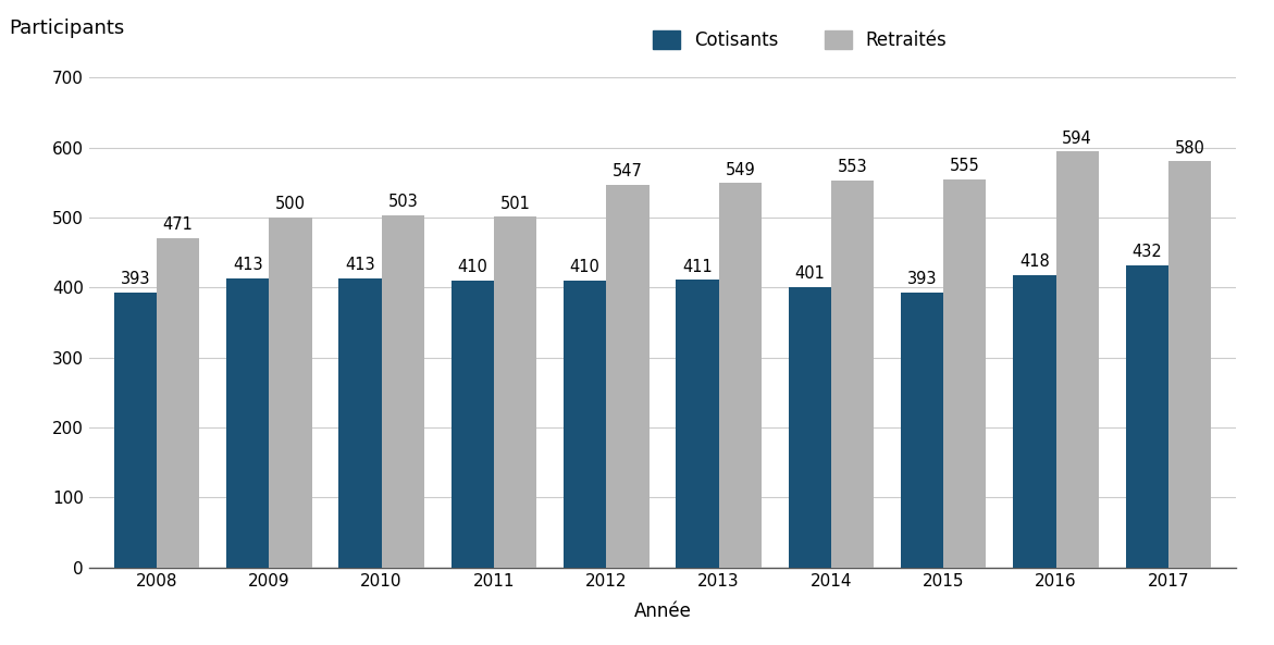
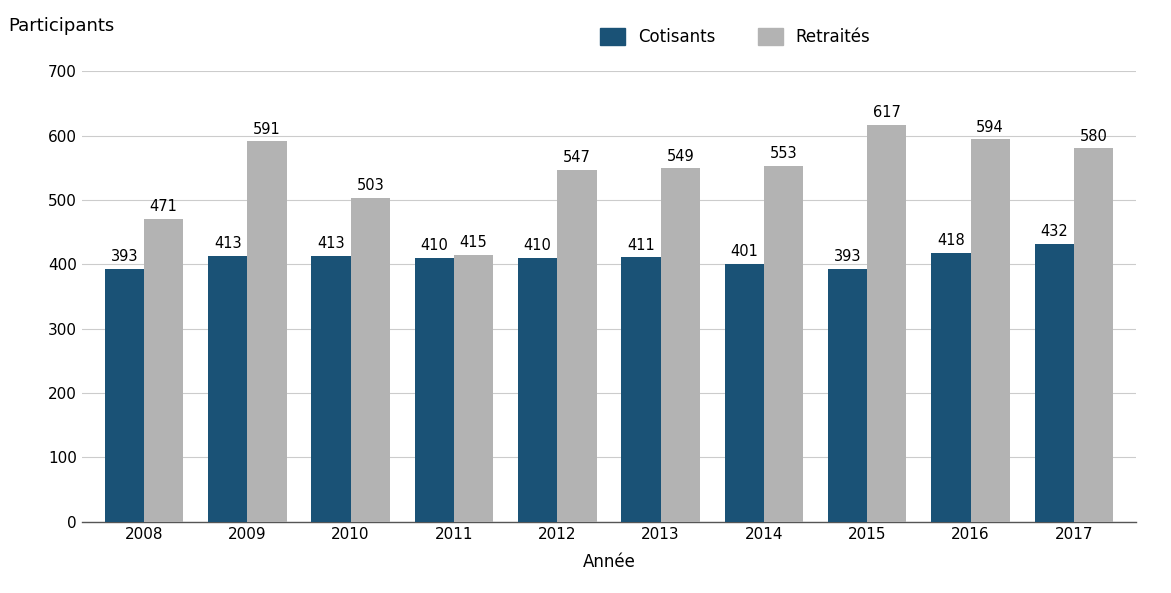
Retraités/2009: 500 -> 591
Retraités/2011: 501 -> 415
Retraités/2015: 555 -> 617
